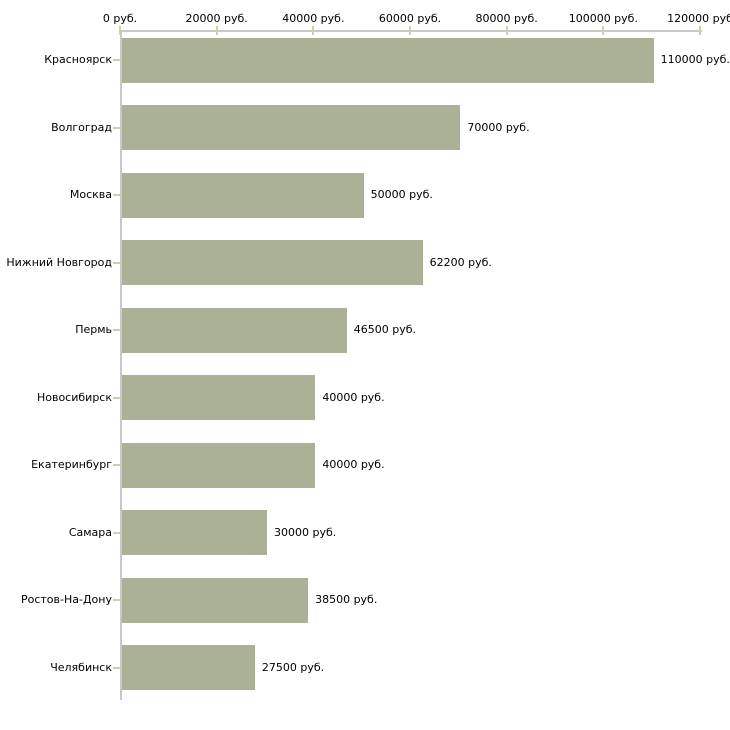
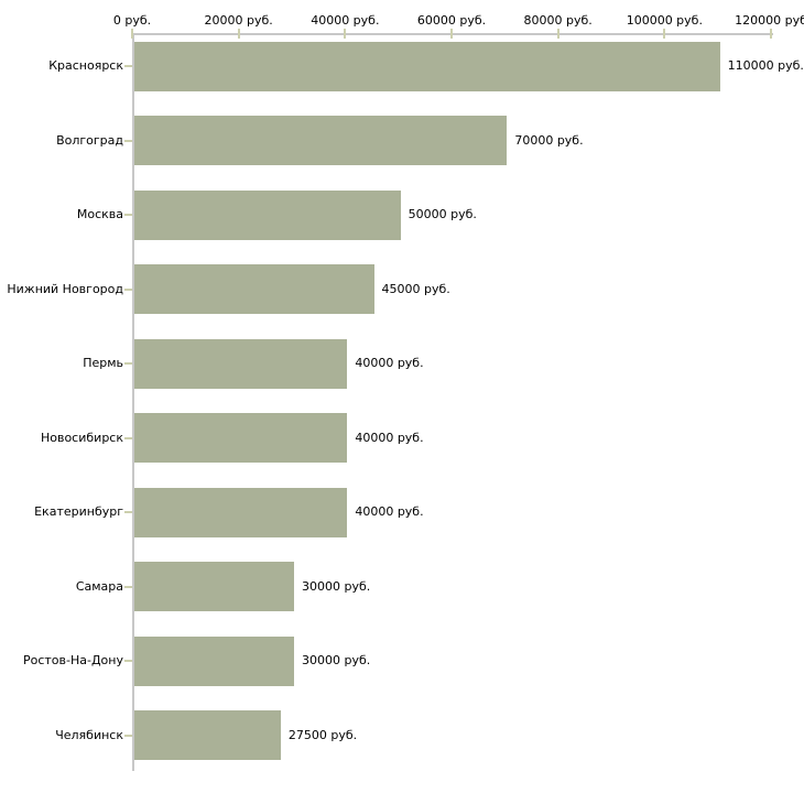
Нижний Новгород: 62200 -> 45000
Пермь: 46500 -> 40000
Ростов-На-Дону: 38500 -> 30000
